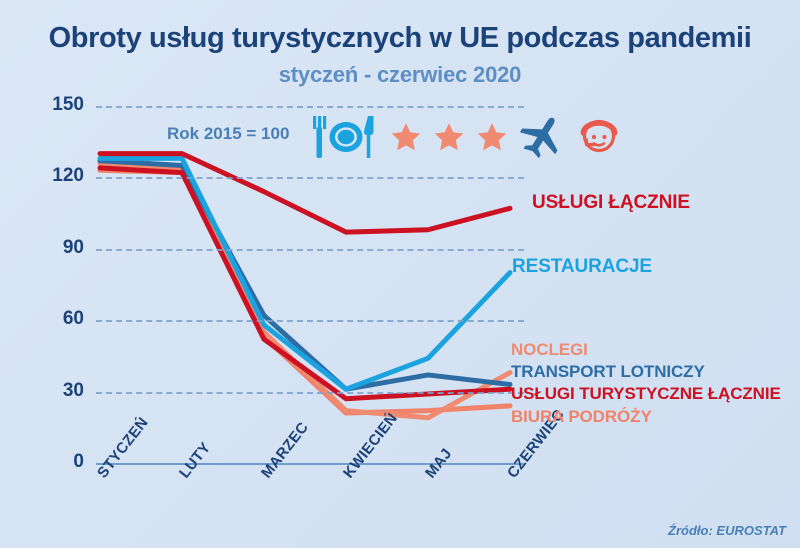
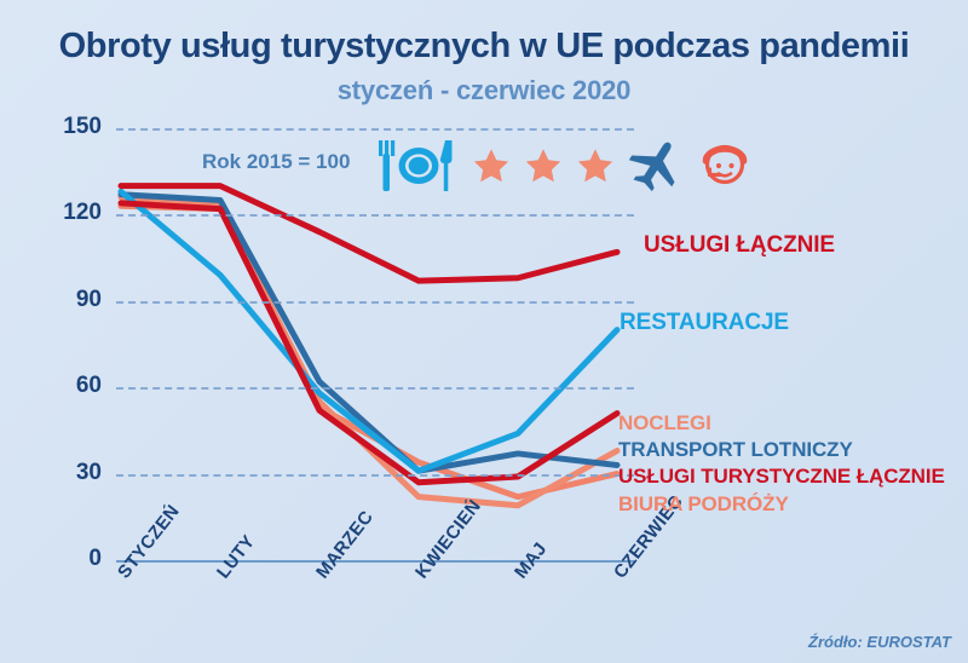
RESTAURACJE/LUTY: 128 -> 99
BIURA PODRÓŻY/KWIECIEŃ: 21 -> 34
USŁUGI TURYSTYCZNE ŁĄCZNIE/CZERWIEC: 31 -> 51
BIURA PODRÓŻY/CZERWIEC: 24 -> 30
